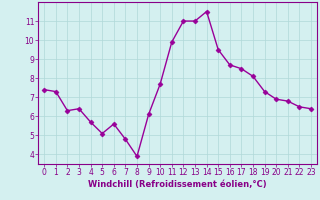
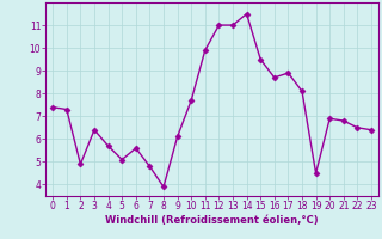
2: 6.3 -> 4.9
17: 8.5 -> 8.9
19: 7.3 -> 4.5
